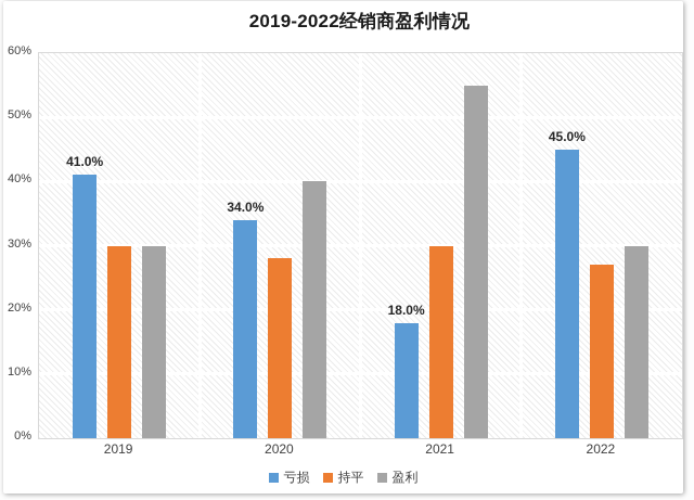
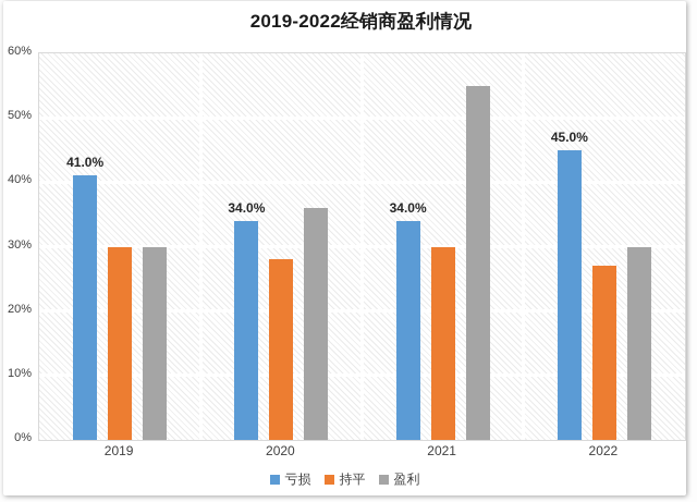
盈利/2020: 40% -> 36%
亏损/2021: 18.0% -> 34.0%
